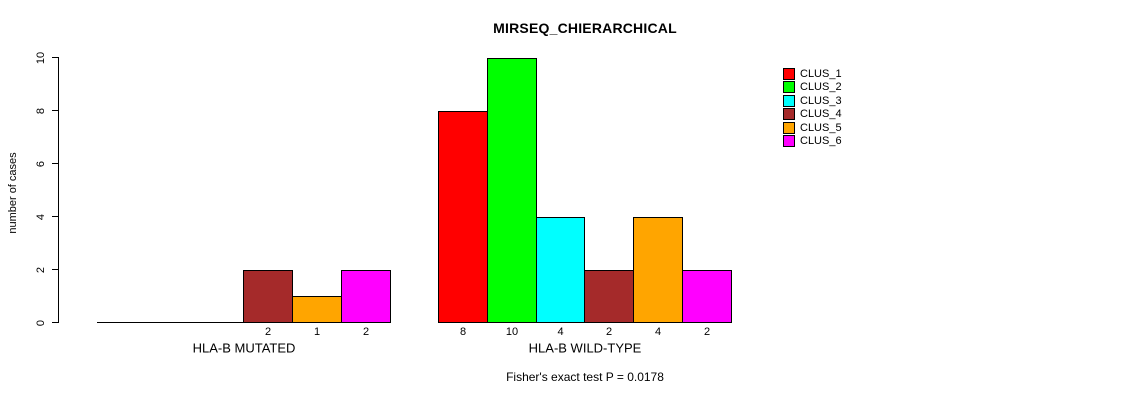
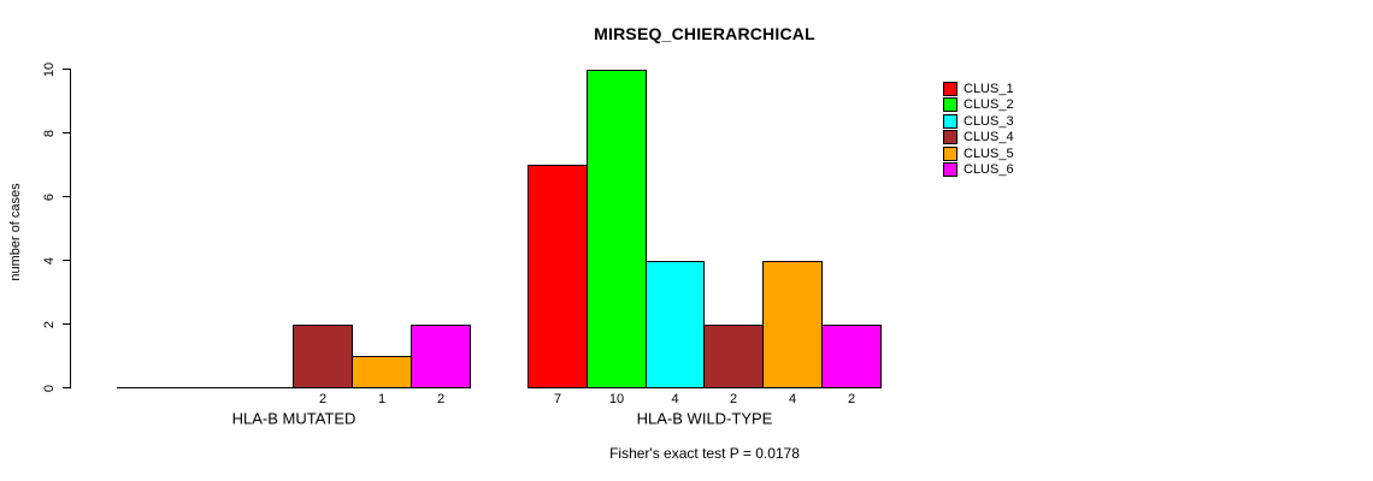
CLUS_1/HLA-B WILD-TYPE: 8 -> 7
